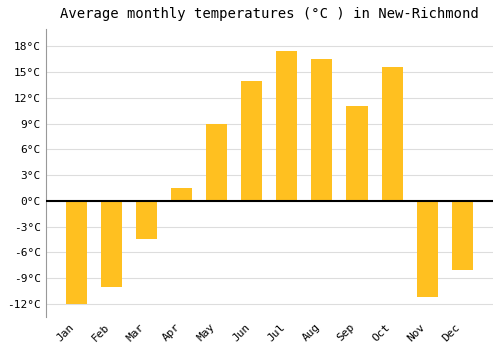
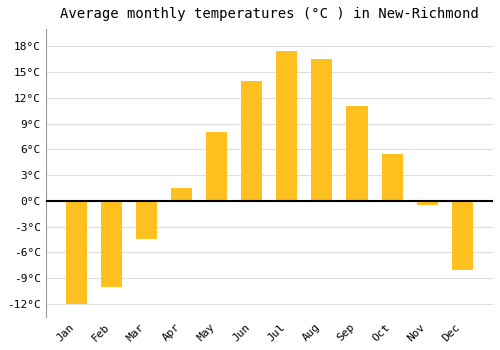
May: 9.0°C -> 8.0°C
Oct: 15.6°C -> 5.5°C
Nov: -11.2°C -> -0.5°C
